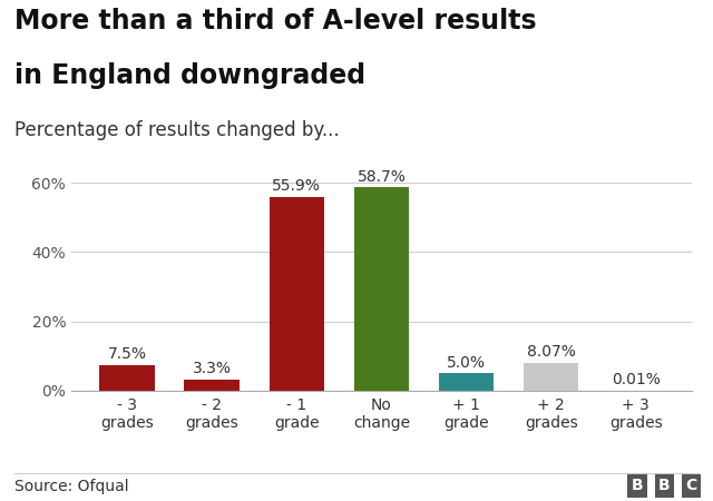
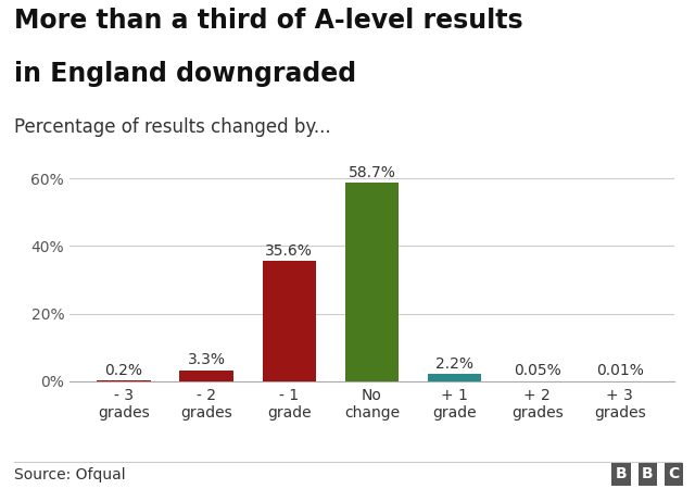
- 3 grades: 7.5% -> 0.2%
- 1 grade: 55.9% -> 35.6%
+ 1 grade: 5.0% -> 2.2%
+ 2 grades: 8.07% -> 0.05%
